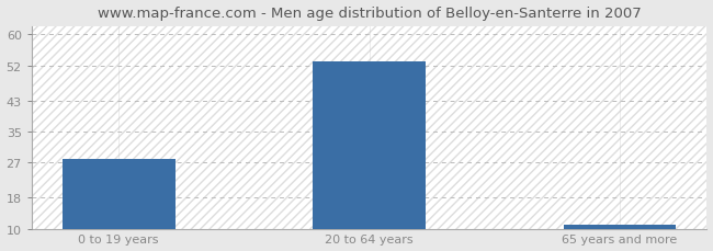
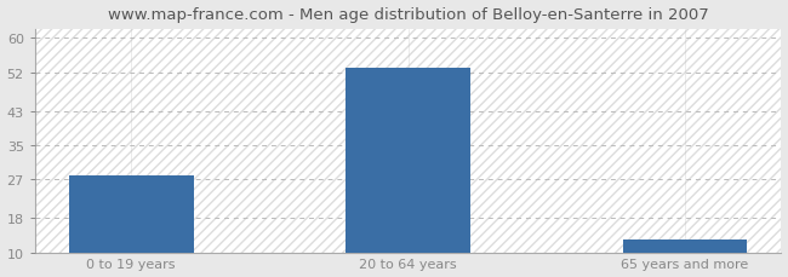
65 years and more: 11 -> 13
